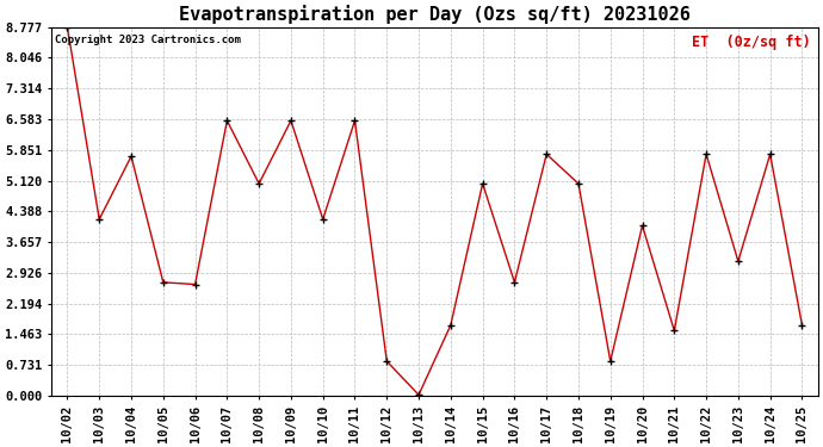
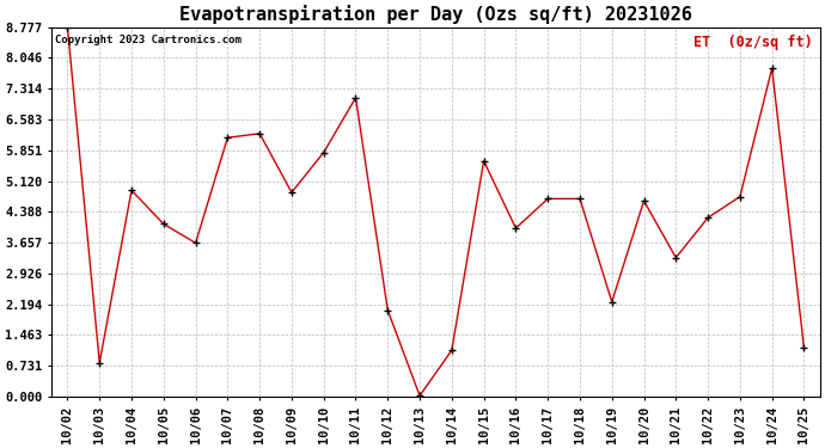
10/03: 4.20 -> 0.80
10/04: 5.70 -> 4.90
10/05: 2.70 -> 4.10
10/06: 2.65 -> 3.65
10/07: 6.55 -> 6.15
10/08: 5.05 -> 6.25
10/09: 6.55 -> 4.85
10/10: 4.20 -> 5.80
10/11: 6.55 -> 7.10
10/12: 0.82 -> 2.05
10/14: 1.68 -> 1.10
10/15: 5.05 -> 5.60
10/16: 2.70 -> 4.00
10/17: 5.75 -> 4.70
10/18: 5.05 -> 4.70
10/19: 0.82 -> 2.25
10/20: 4.05 -> 4.65
10/21: 1.55 -> 3.30
10/22: 5.75 -> 4.25
10/23: 3.20 -> 4.75
10/24: 5.75 -> 7.80
10/25: 1.68 -> 1.15
